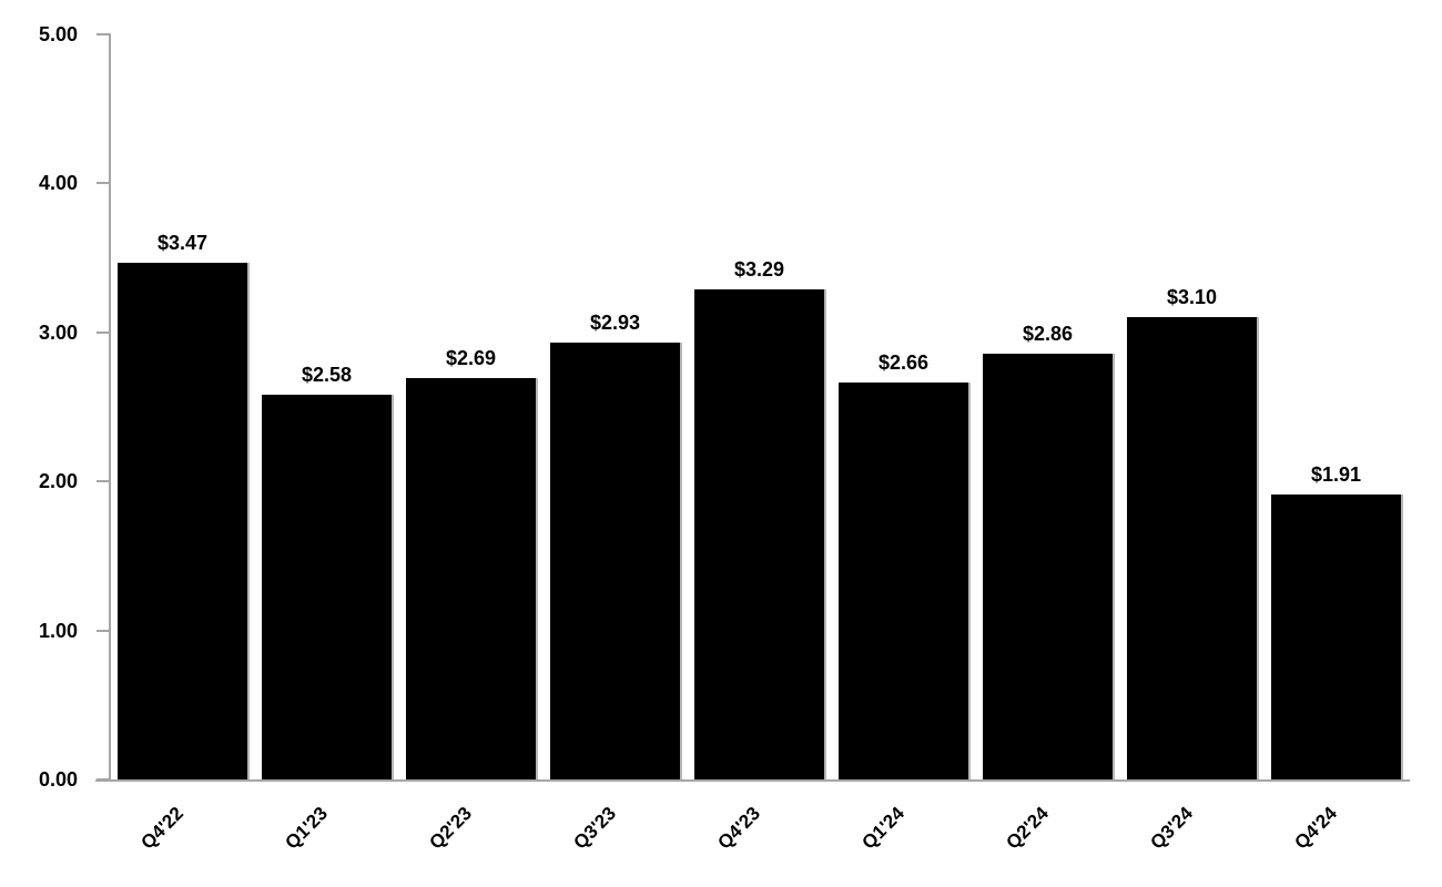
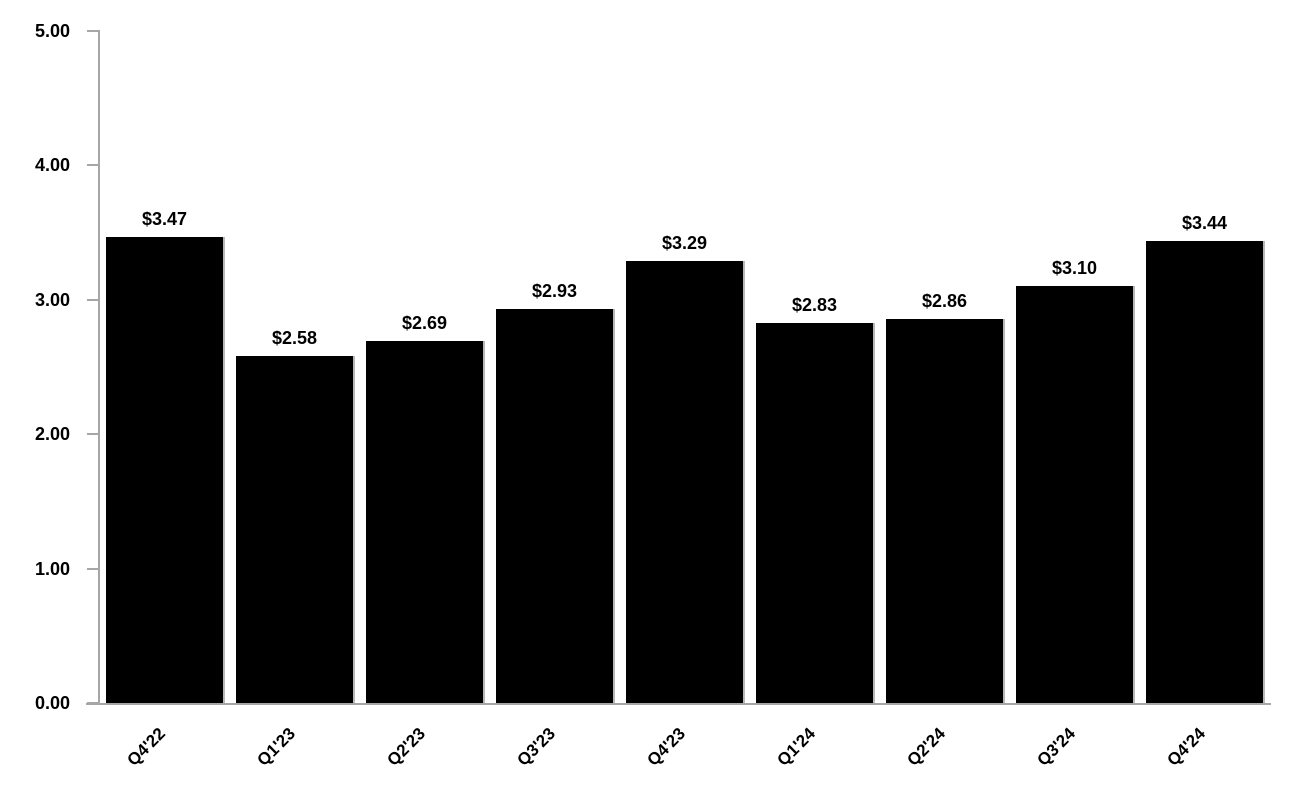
Q1'24: $2.66 -> $2.83
Q4'24: $1.91 -> $3.44
